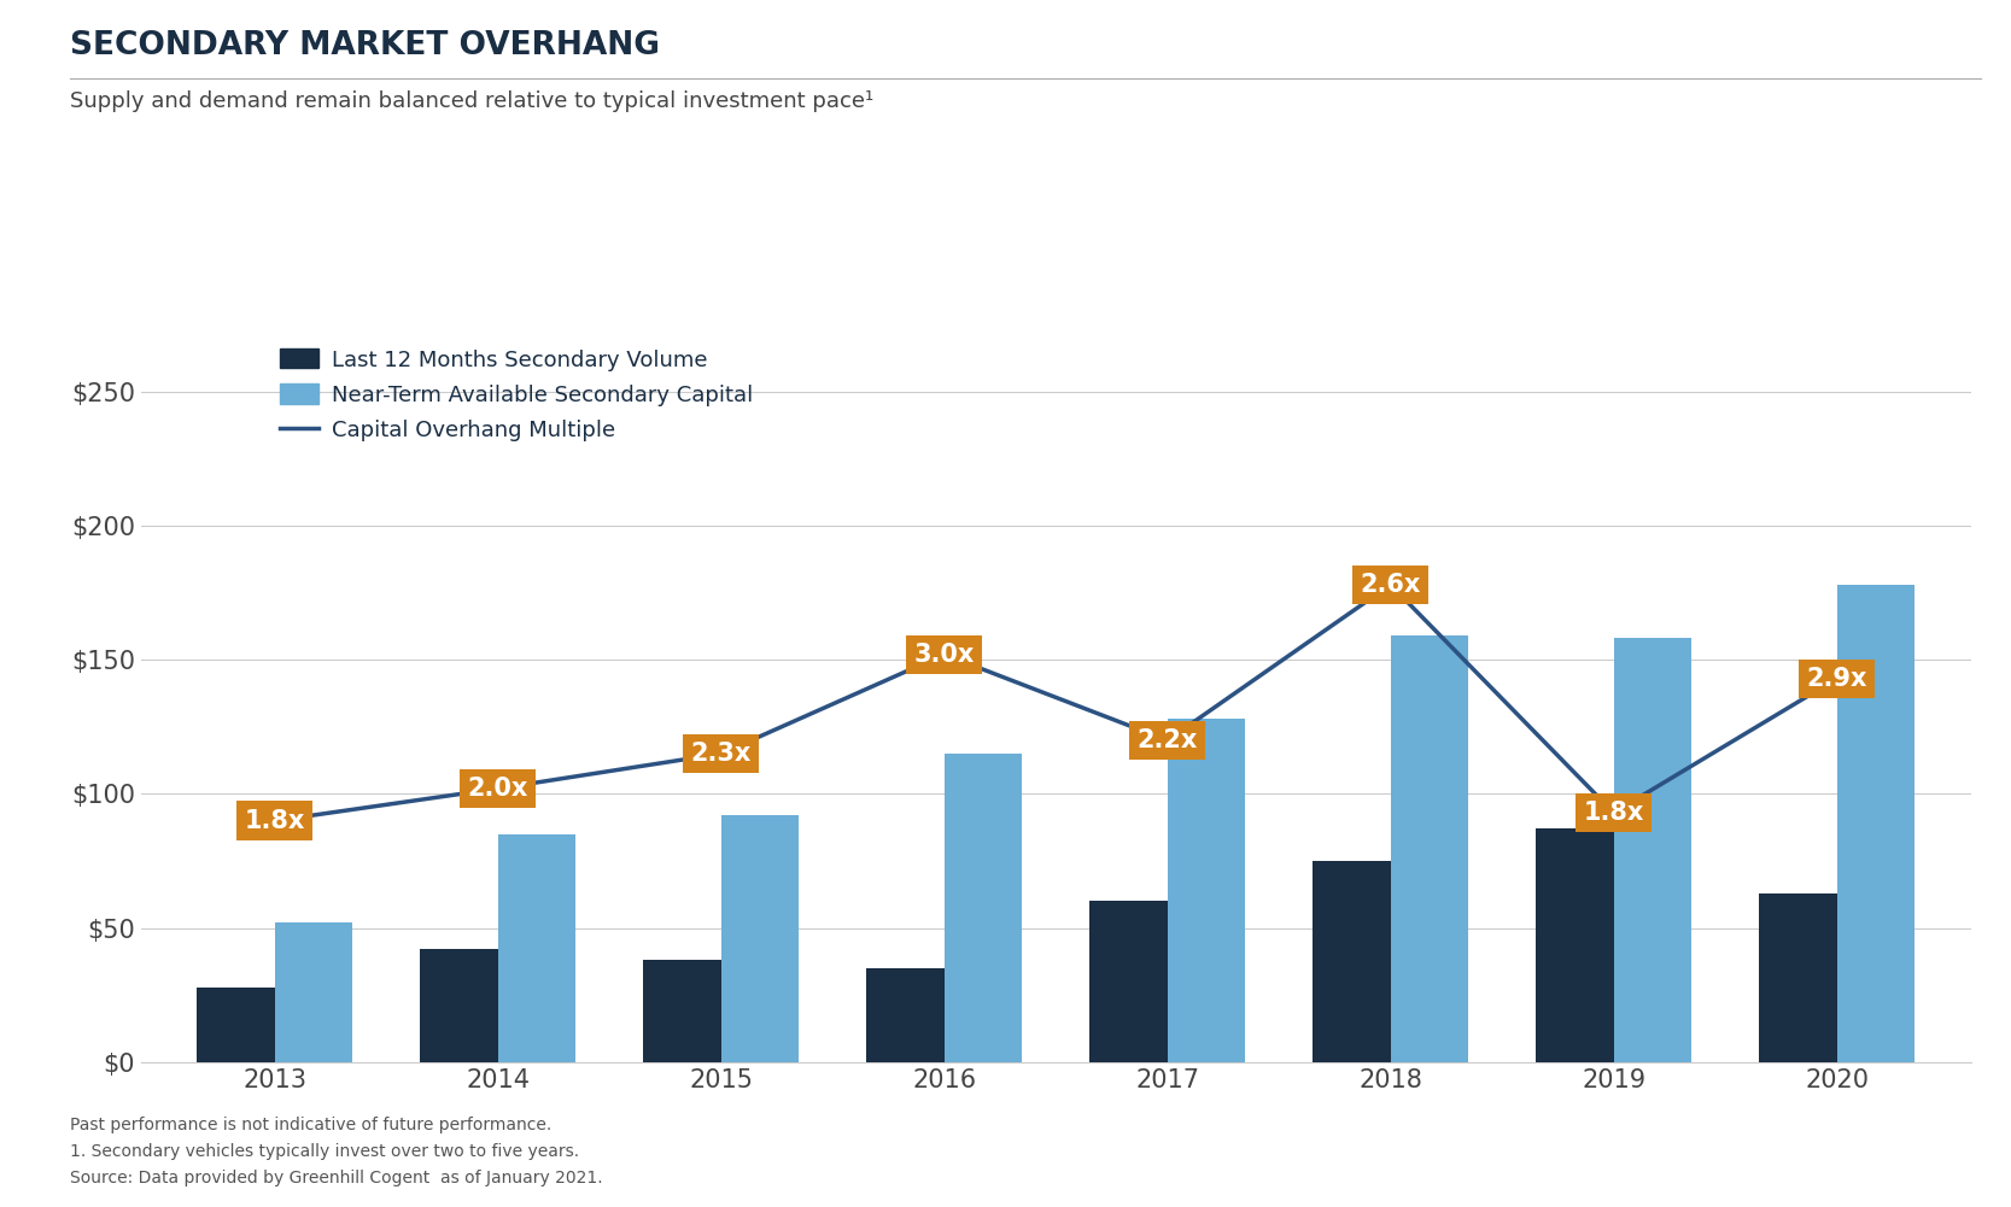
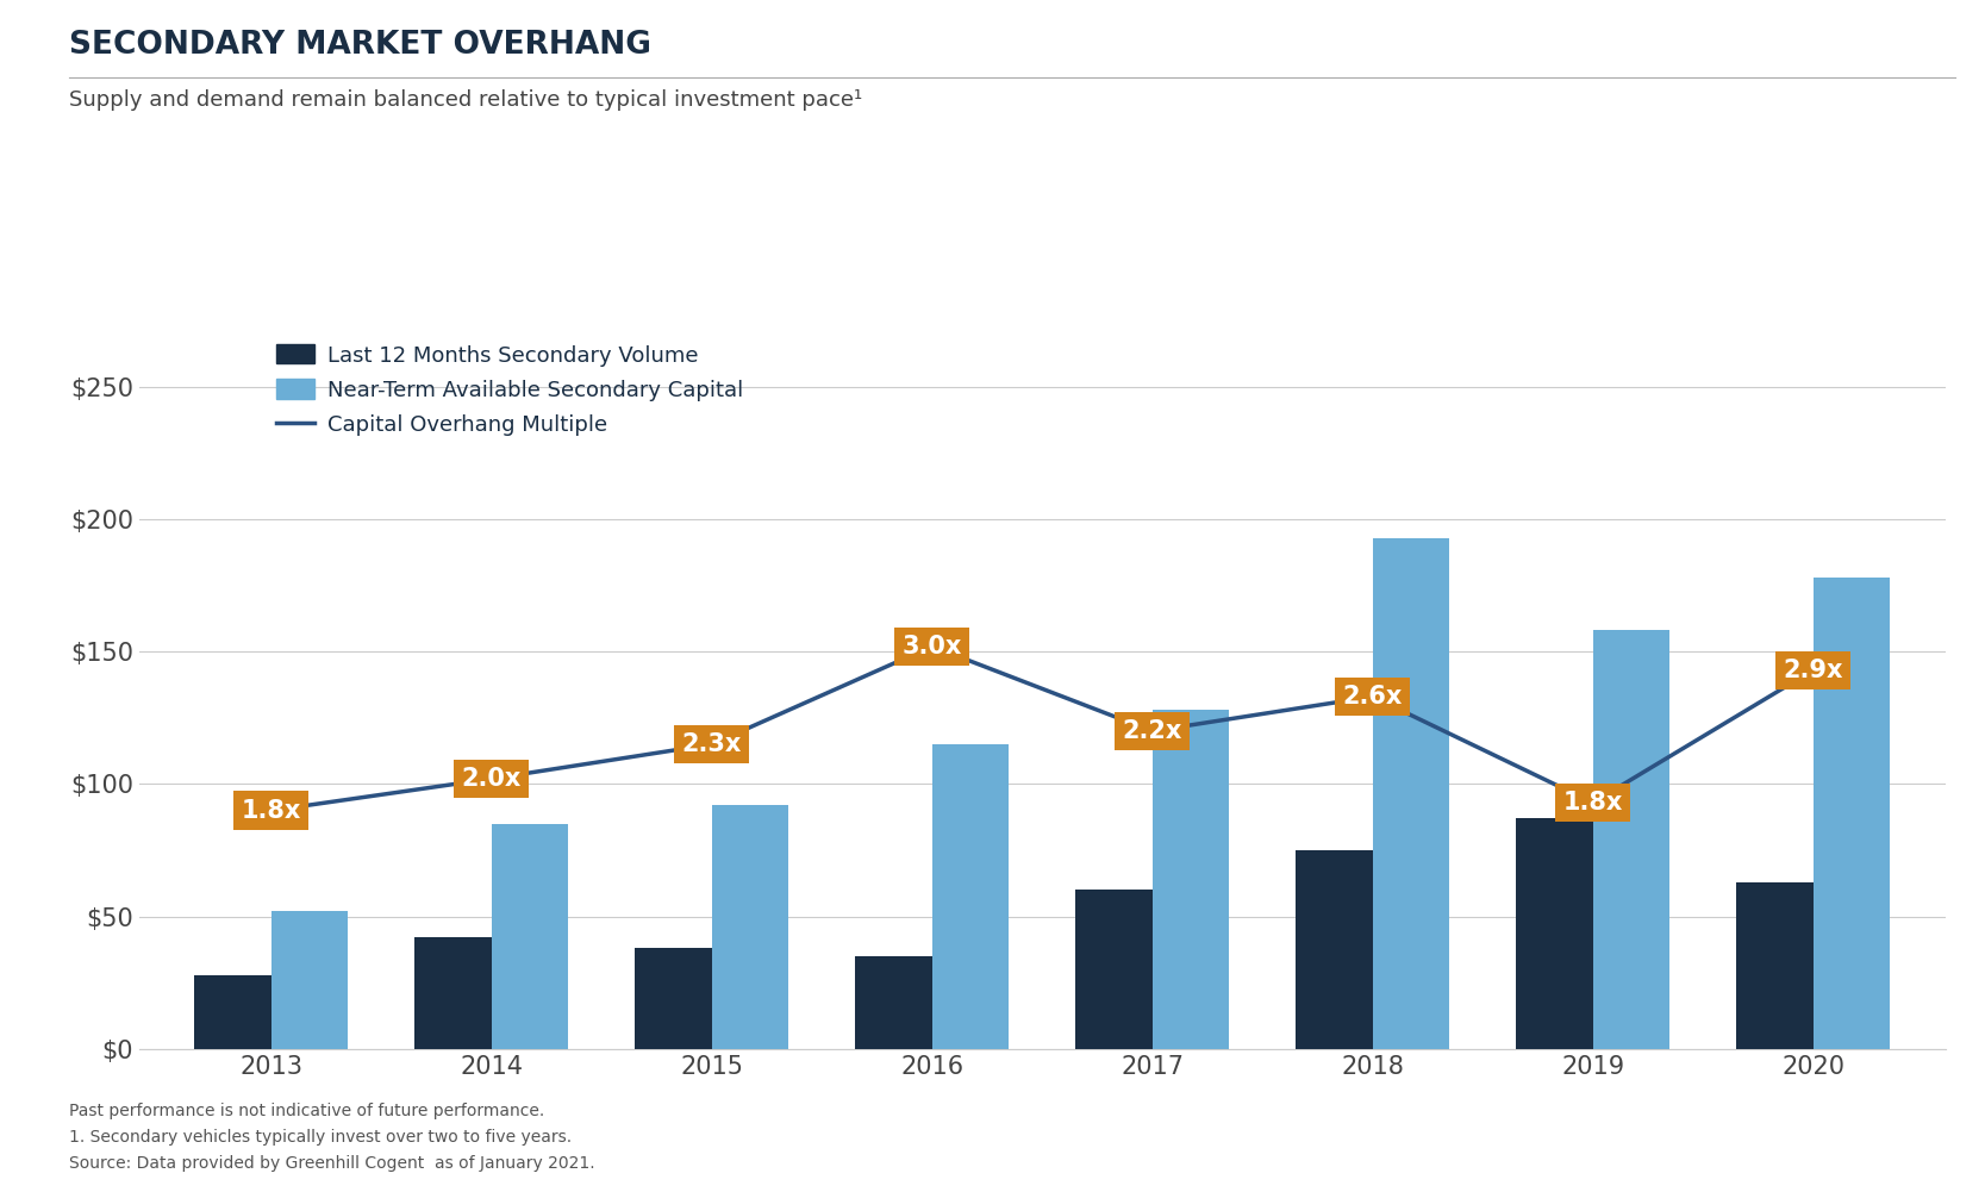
Capital Overhang Multiple/2018: $178 -> $133
Near-Term Available Secondary Capital/2018: $159 -> $193
